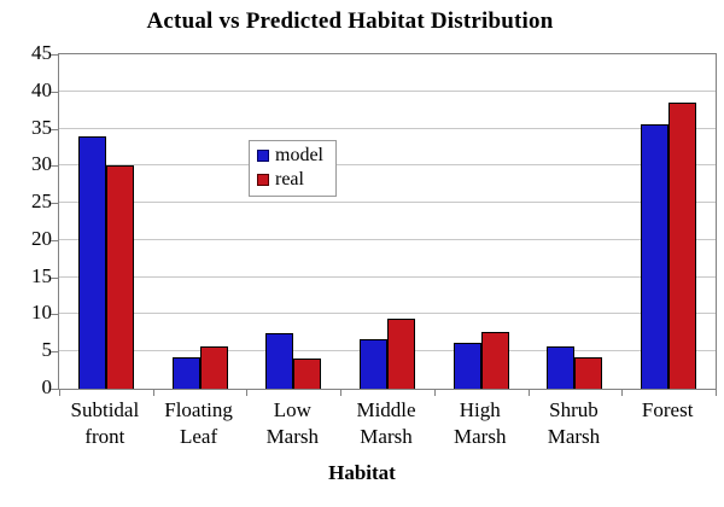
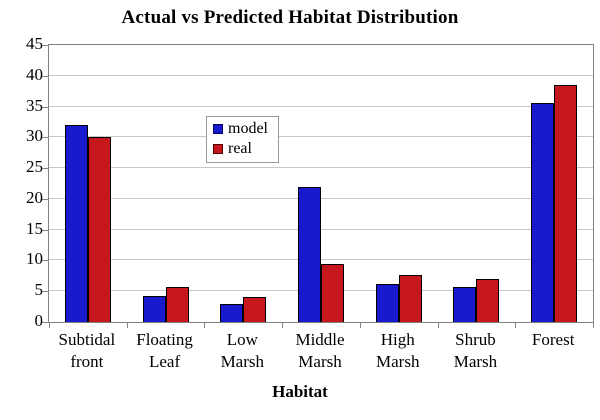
model/Subtidal front: 34 -> 32
model/Low Marsh: 7 -> 3
model/Middle Marsh: 7 -> 22
real/Shrub Marsh: 4 -> 7
